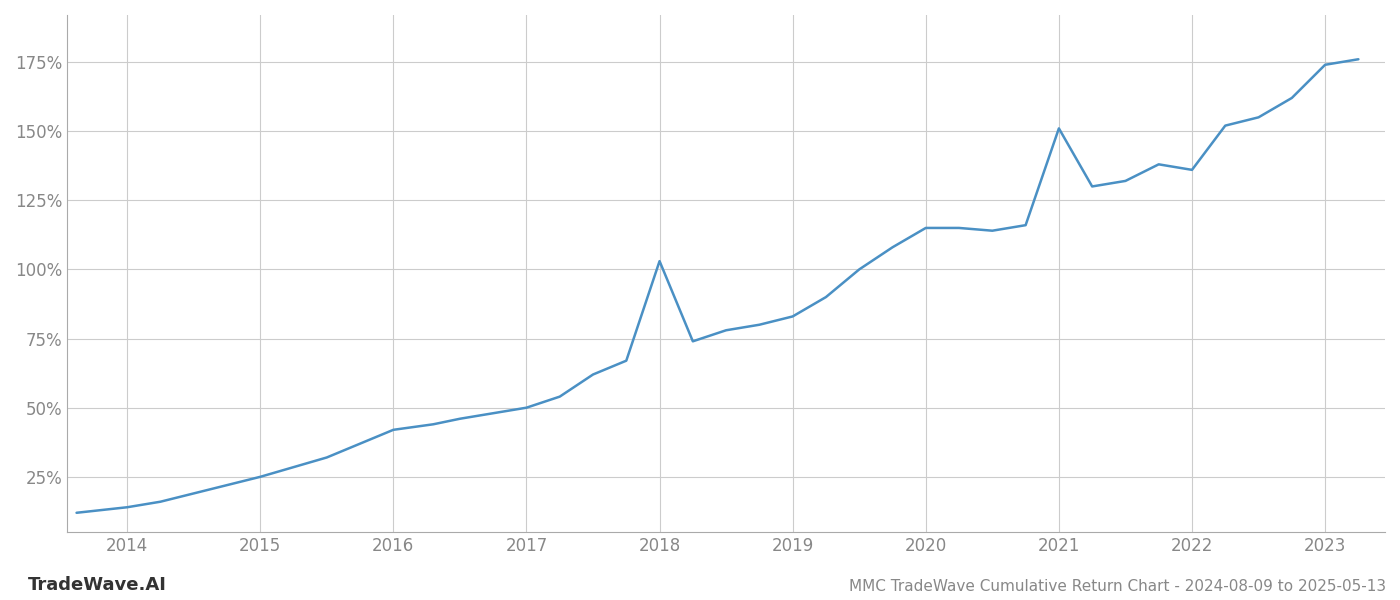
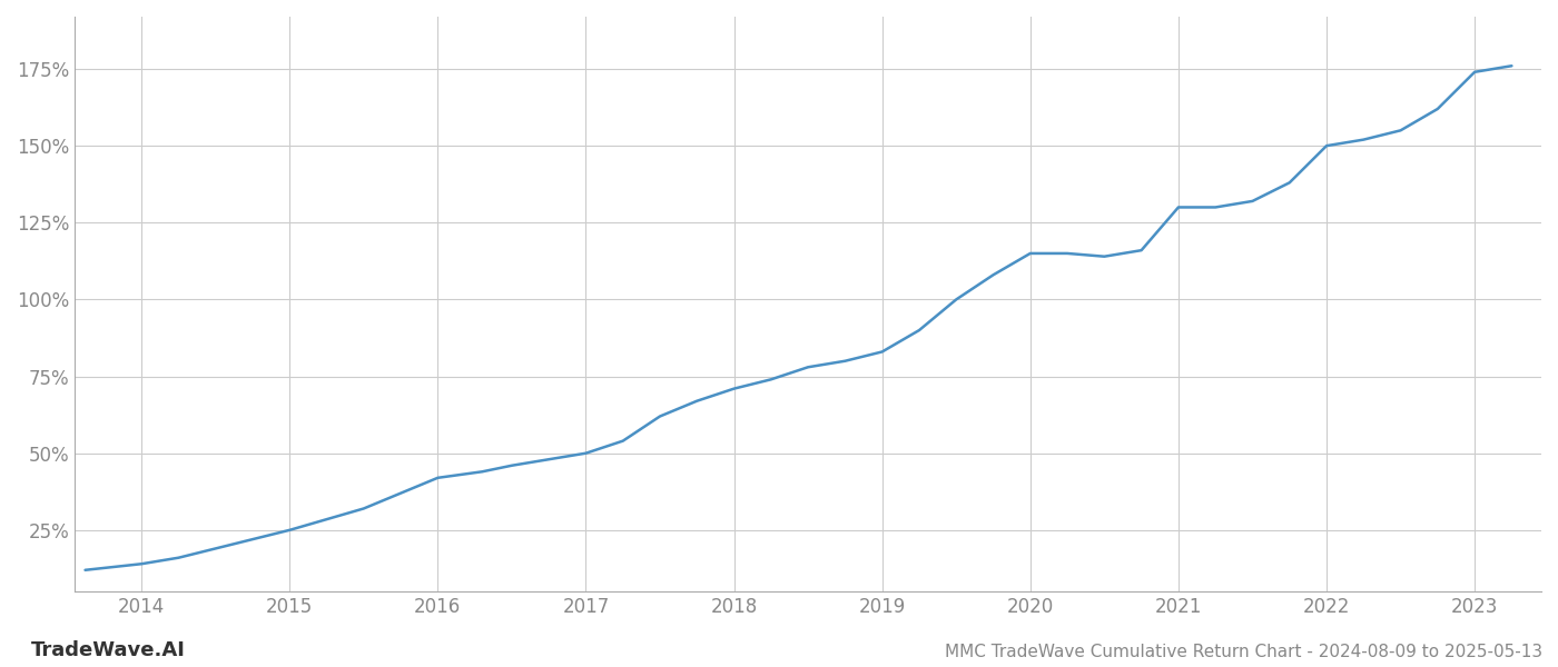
2018: 103% -> 71%
2021: 151% -> 130%
2022: 136% -> 150%
